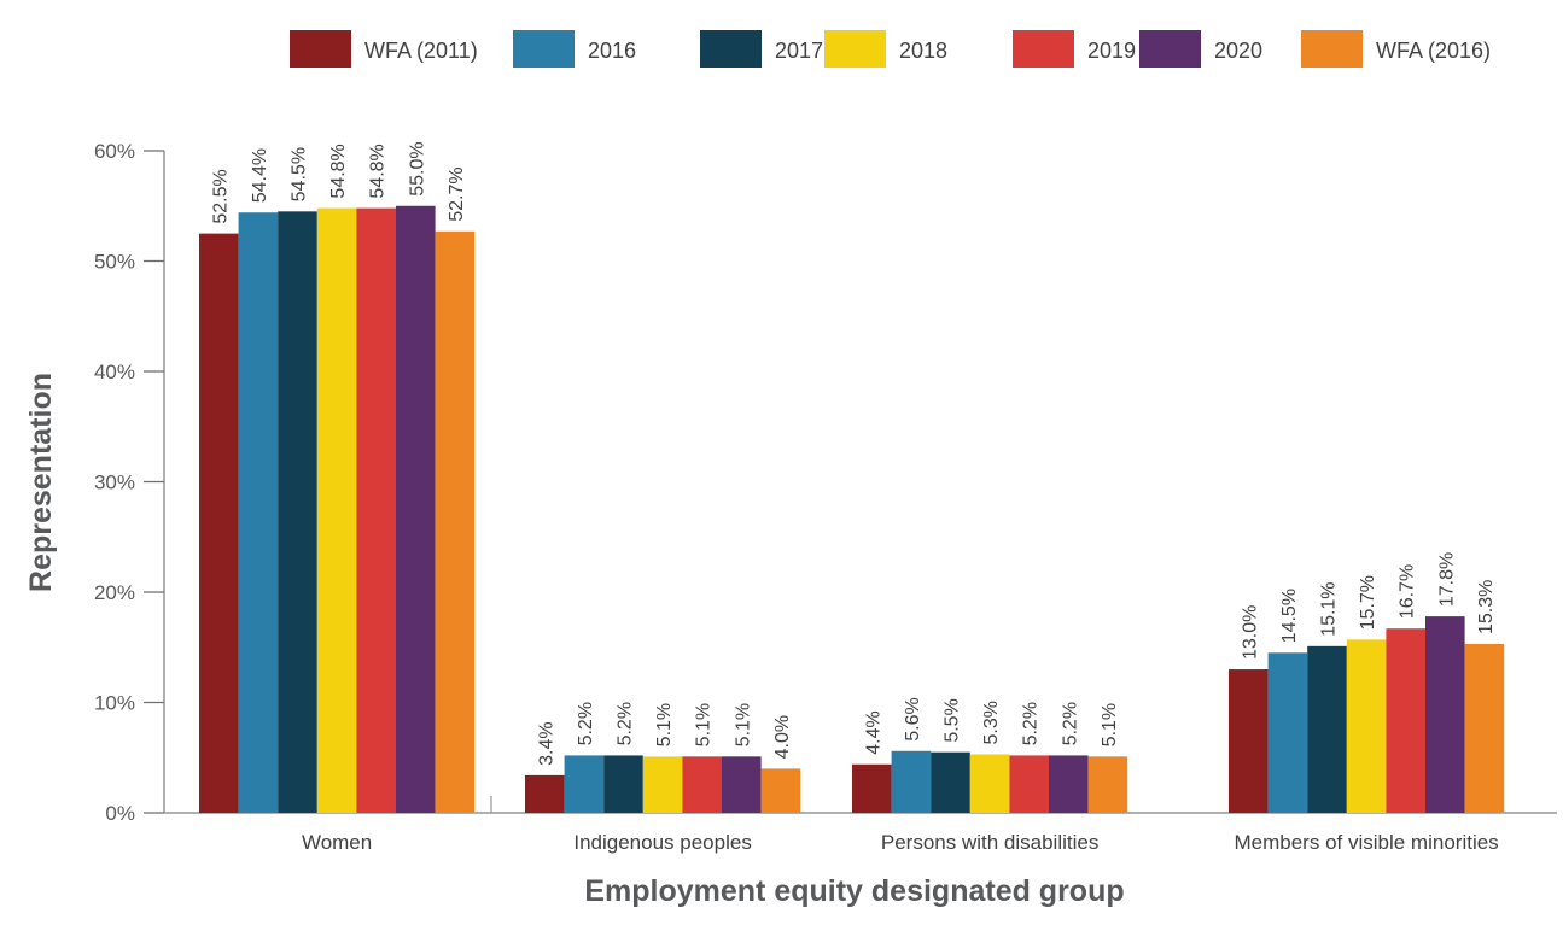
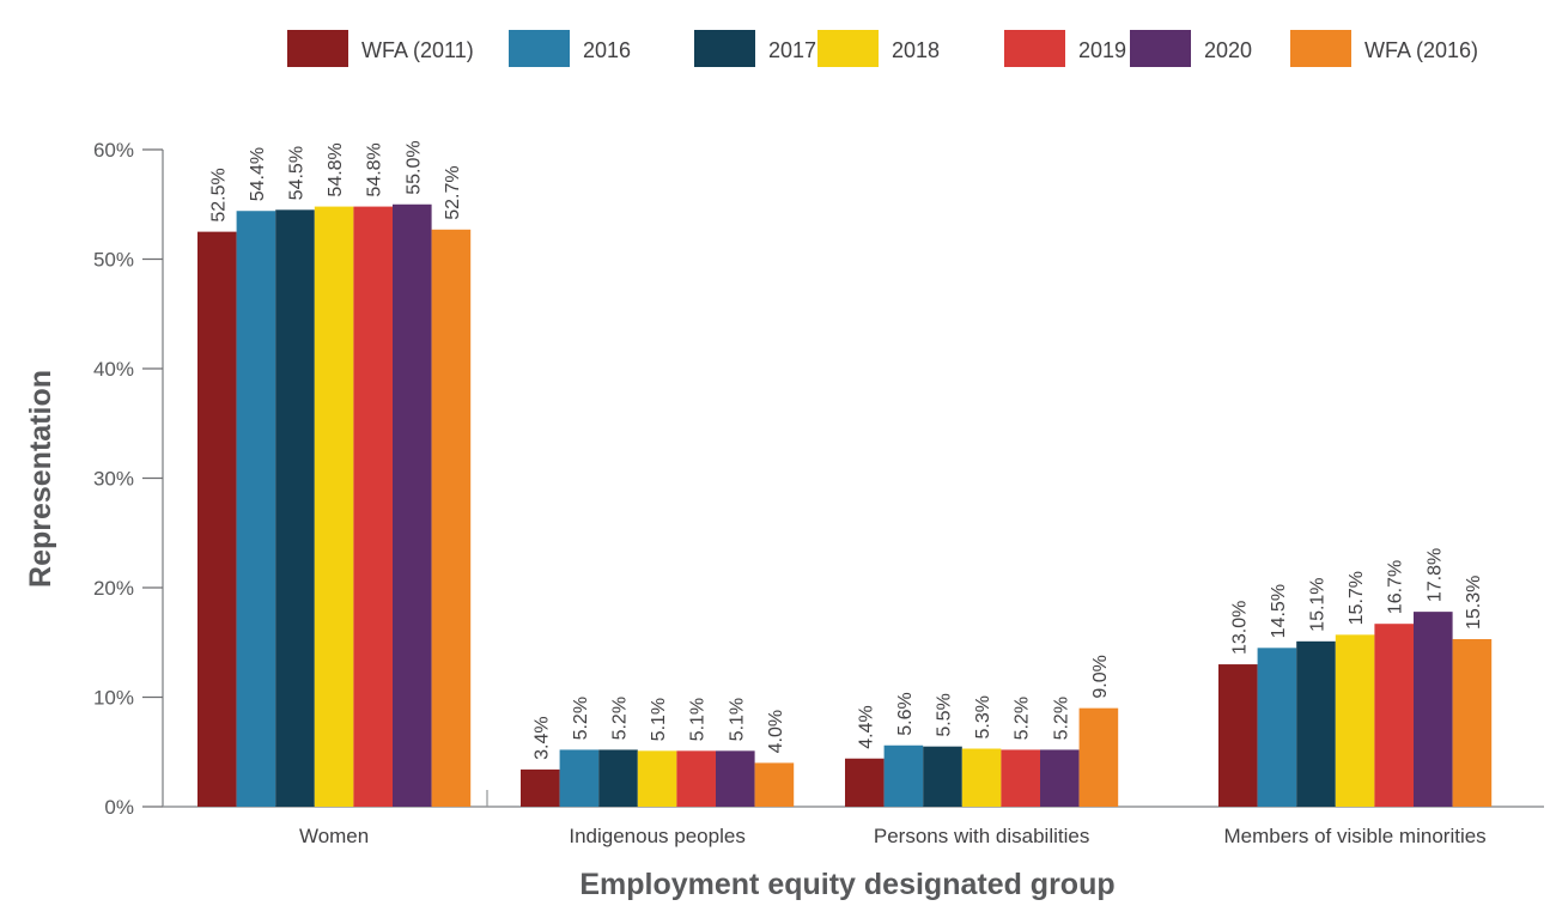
WFA (2016)/Persons with disabilities: 5.1% -> 9.0%
